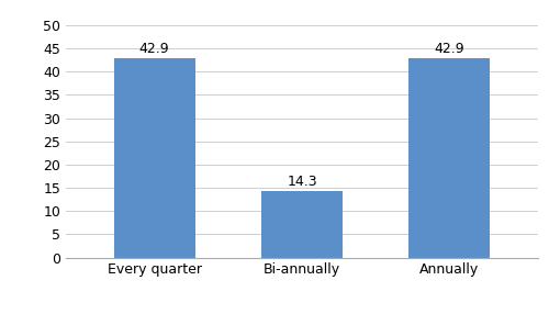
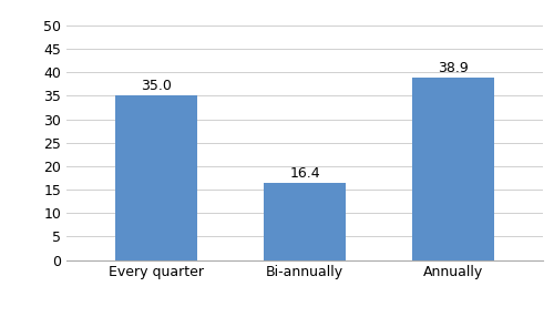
Every quarter: 42.9 -> 35.0
Bi-annually: 14.3 -> 16.4
Annually: 42.9 -> 38.9
